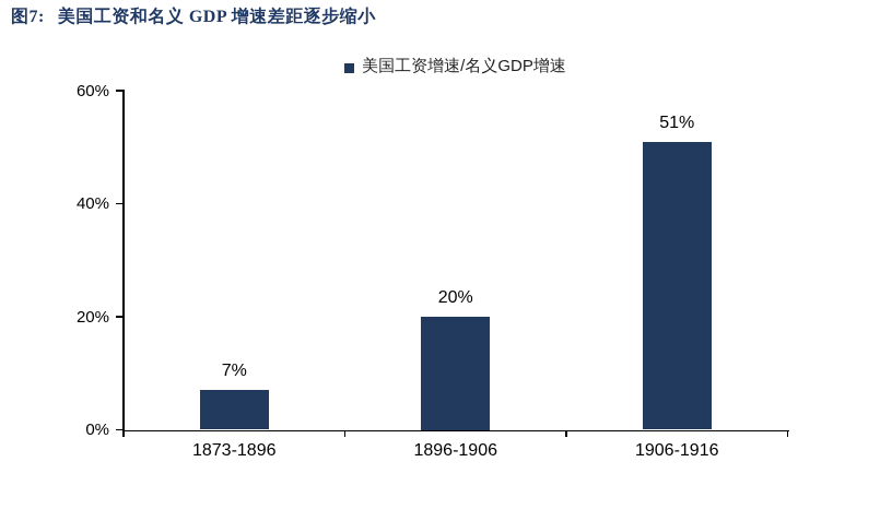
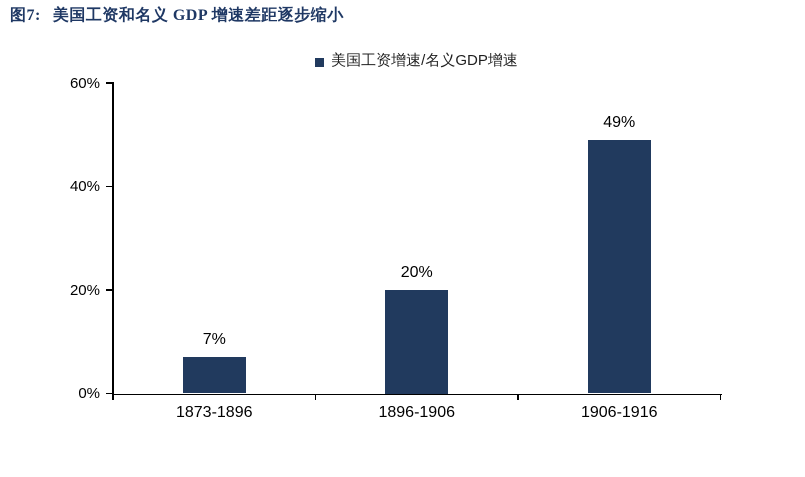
1906-1916: 51% -> 49%
